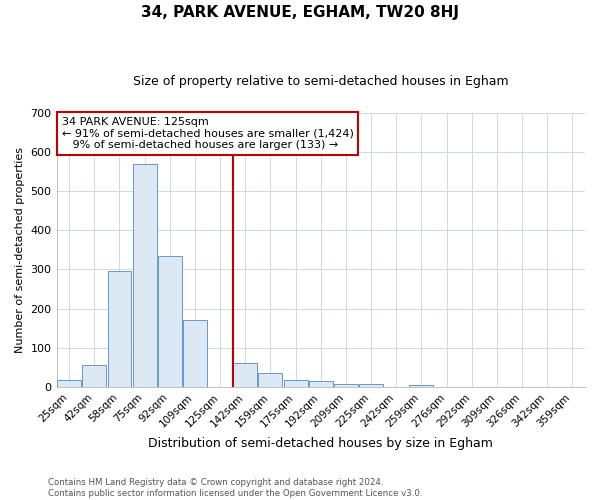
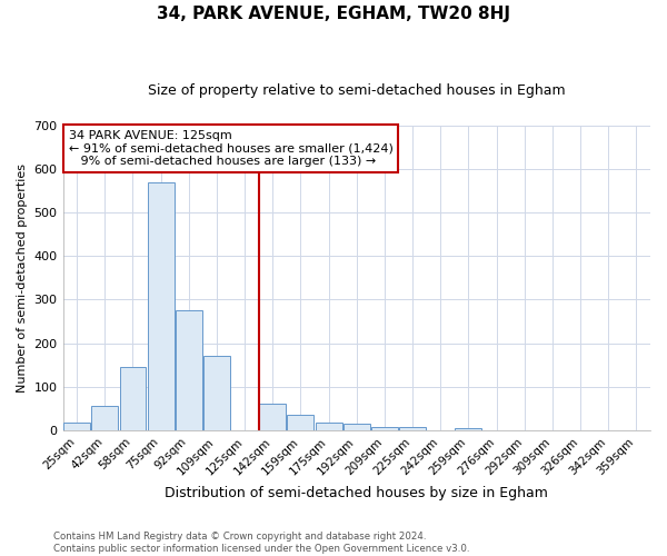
58sqm: 295 -> 145
92sqm: 335 -> 275
